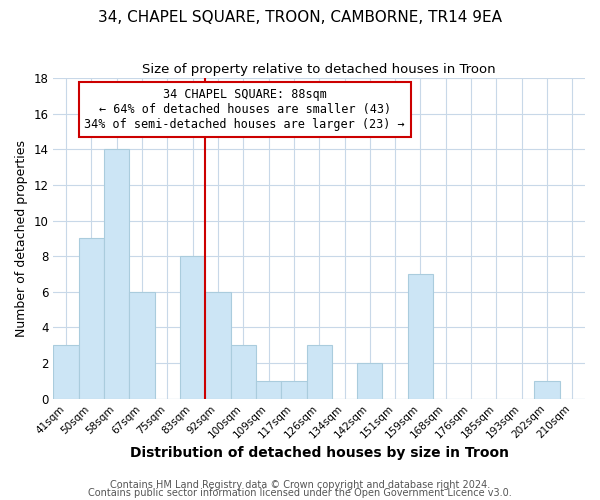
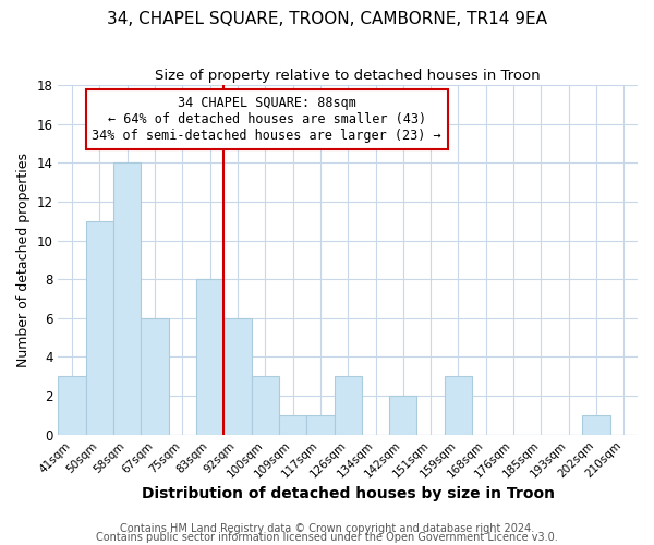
50sqm: 9 -> 11
159sqm: 7 -> 3
